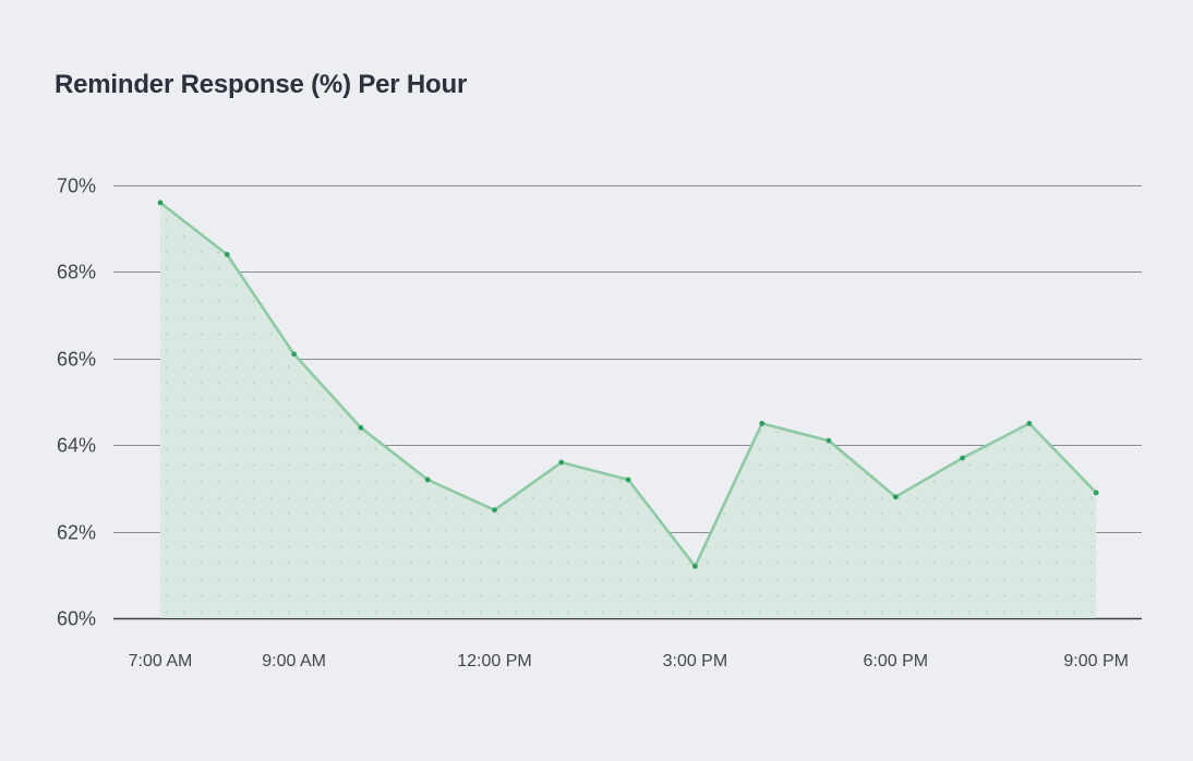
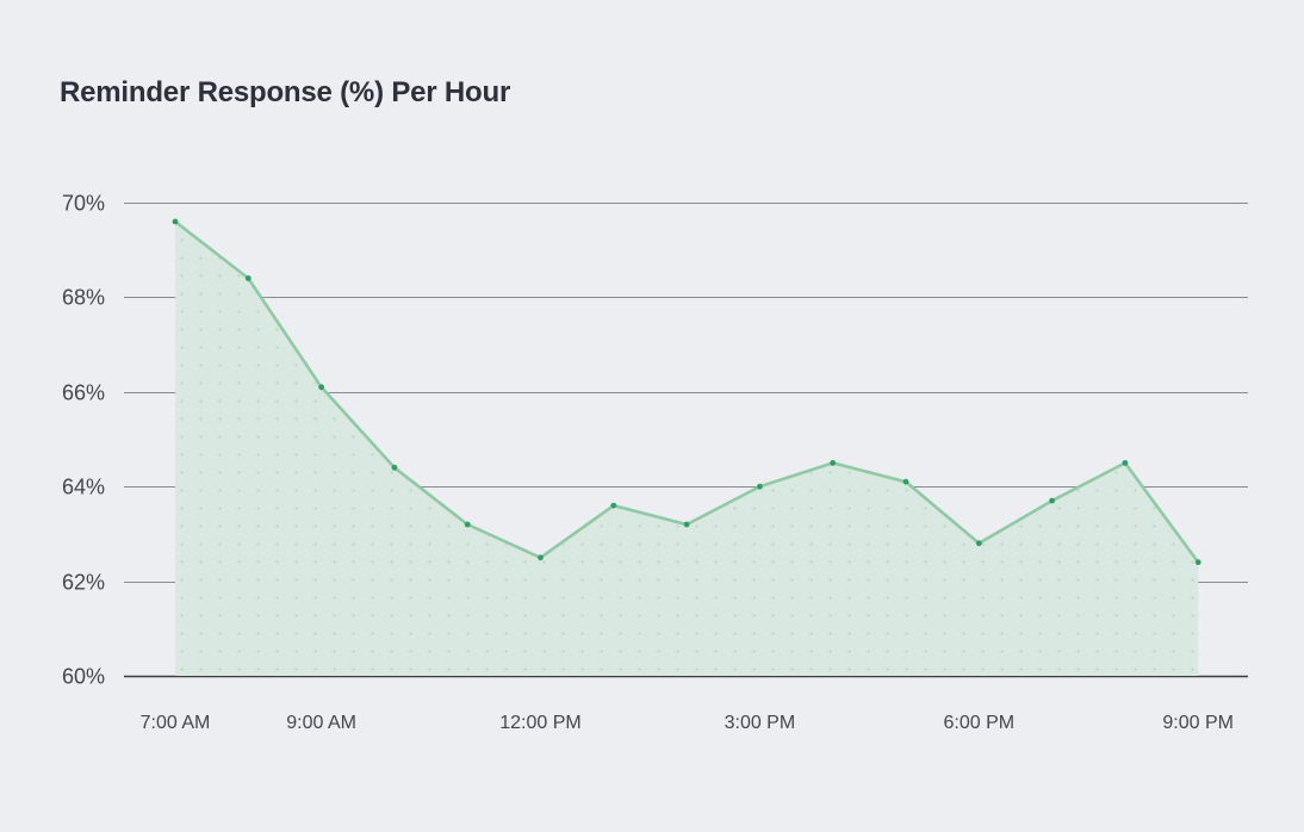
3:00 PM: 61.2% -> 64.0%
9:00 PM: 62.9% -> 62.4%
